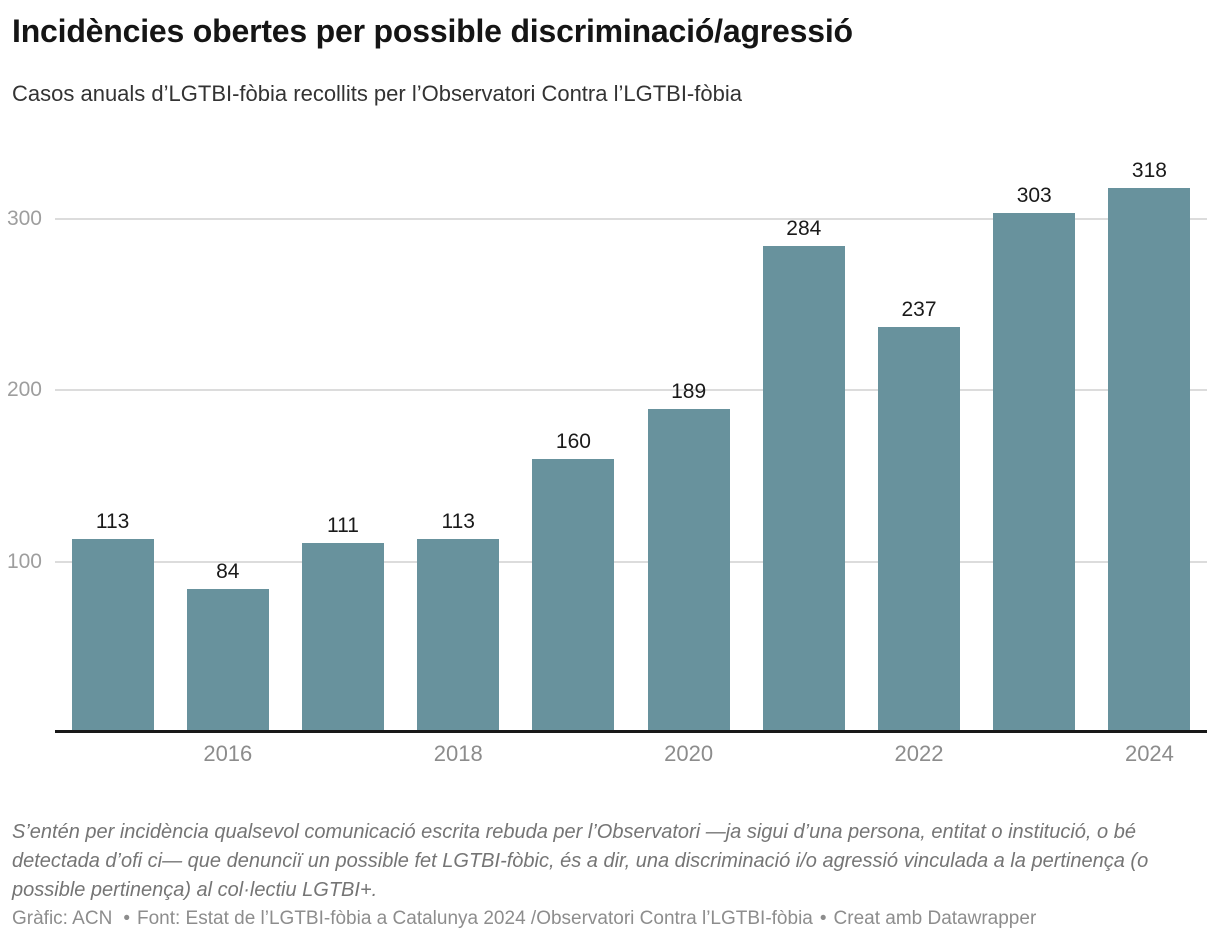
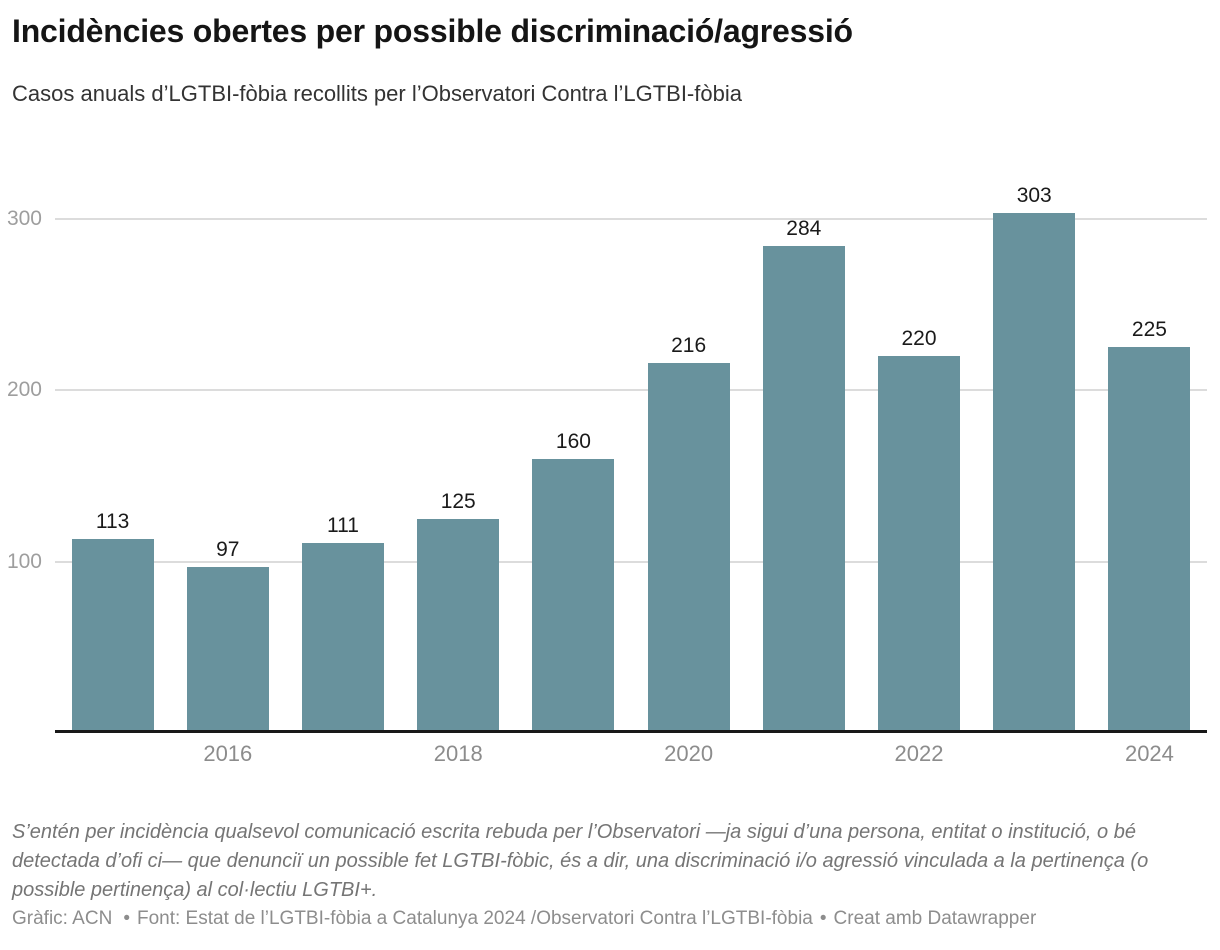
2016: 84 -> 97
2018: 113 -> 125
2020: 189 -> 216
2022: 237 -> 220
2024: 318 -> 225
